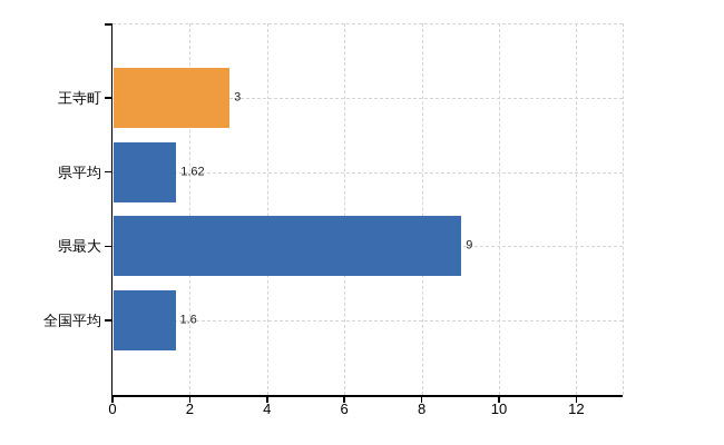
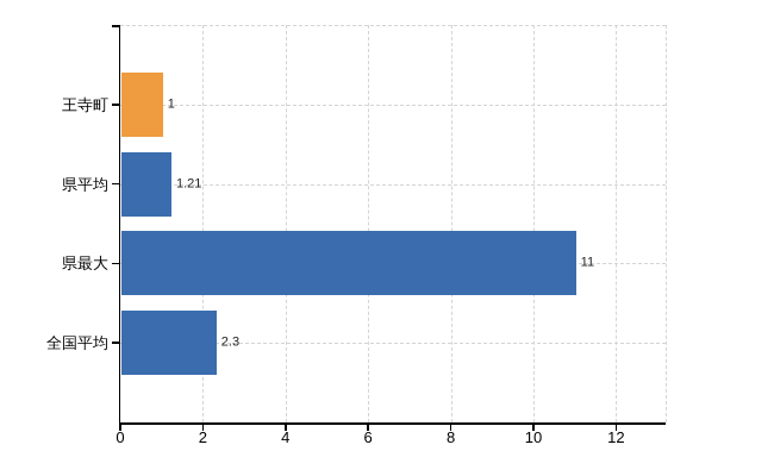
王寺町: 3 -> 1
県平均: 1.62 -> 1.21
県最大: 9 -> 11
全国平均: 1.6 -> 2.3
